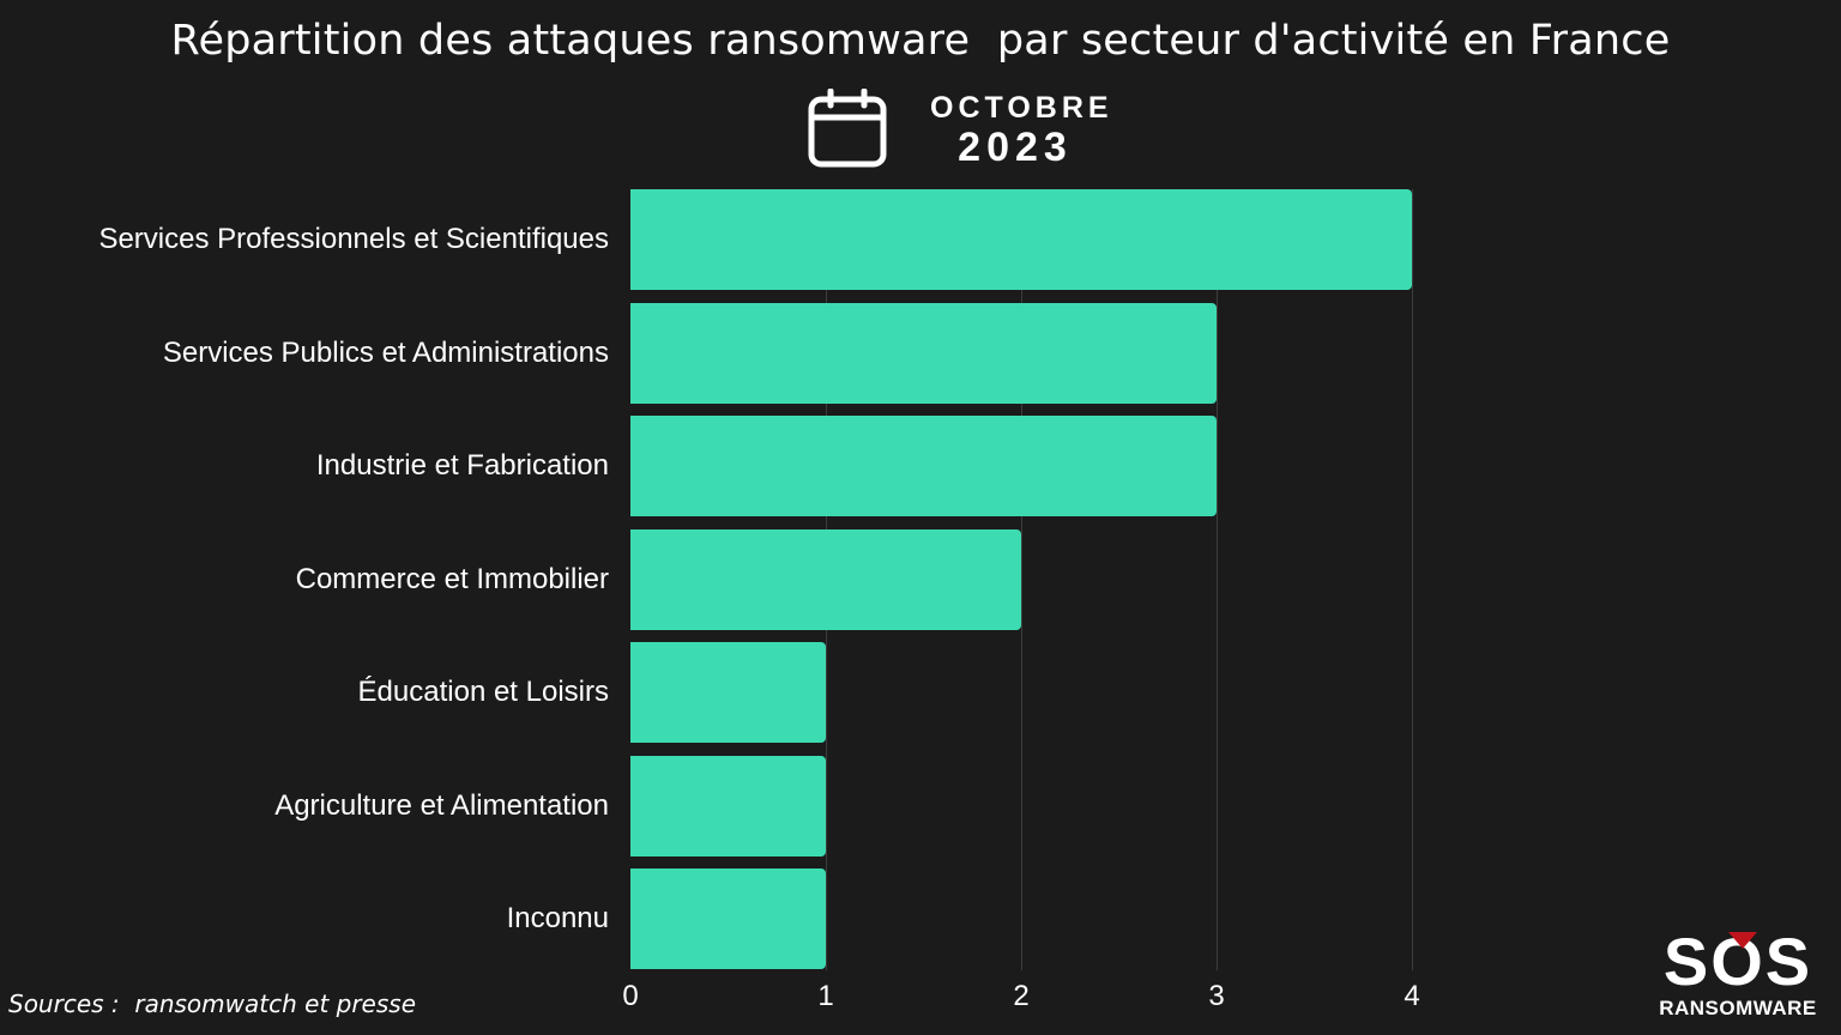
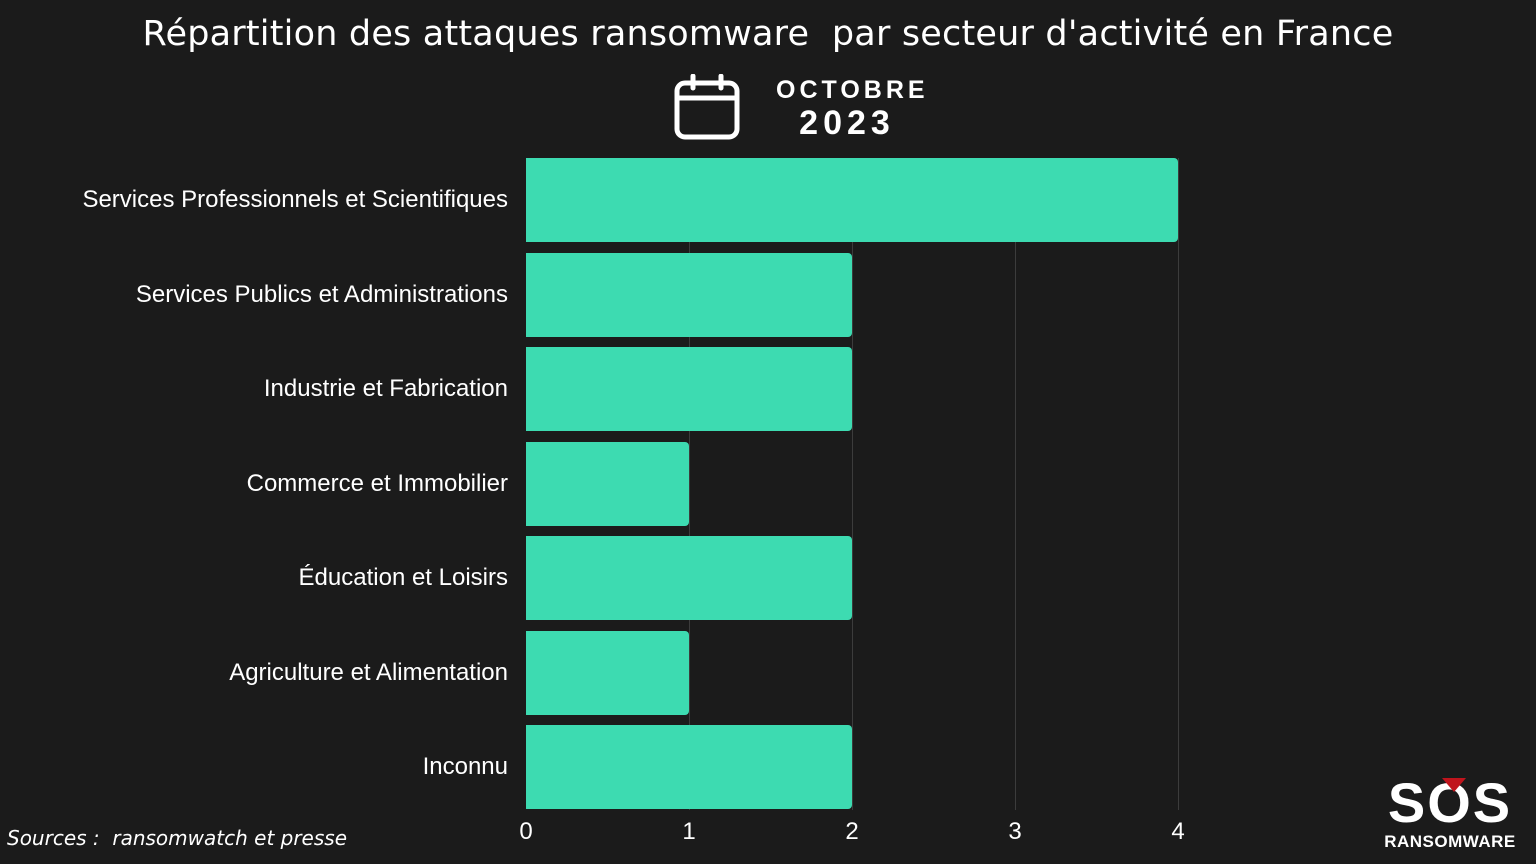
Services Publics et Administrations: 3 -> 2
Industrie et Fabrication: 3 -> 2
Commerce et Immobilier: 2 -> 1
Éducation et Loisirs: 1 -> 2
Inconnu: 1 -> 2
